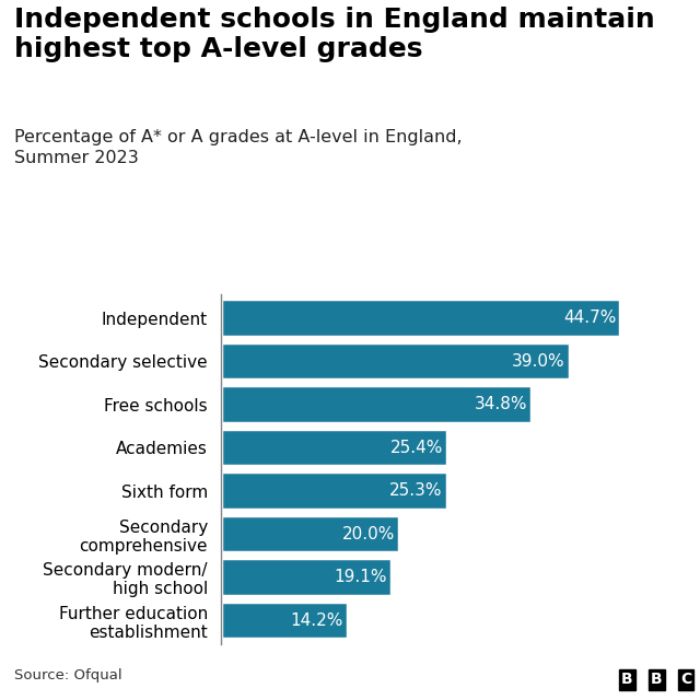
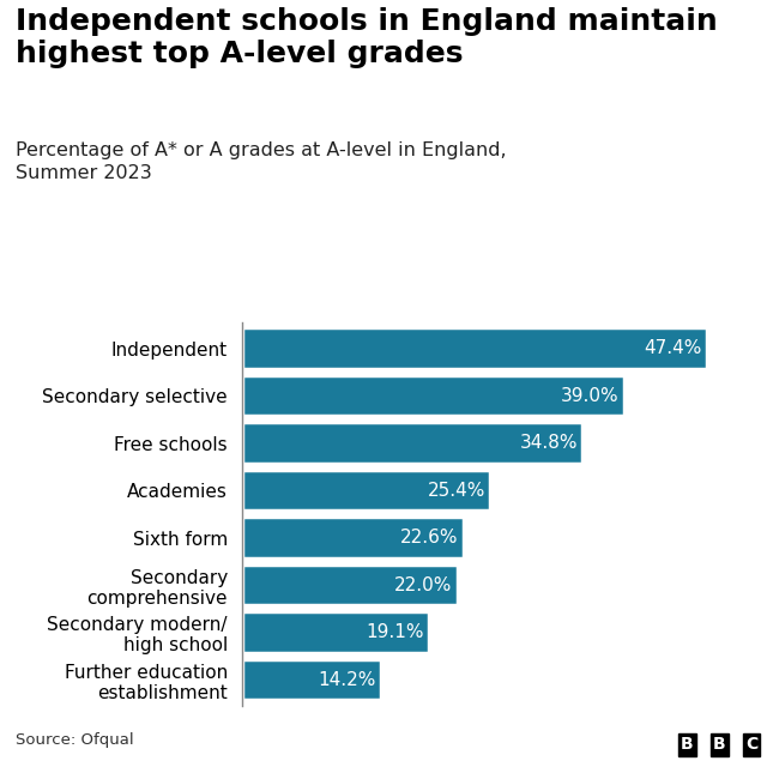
Independent: 44.7% -> 47.4%
Sixth form: 25.3% -> 22.6%
Secondary comprehensive: 20.0% -> 22.0%
